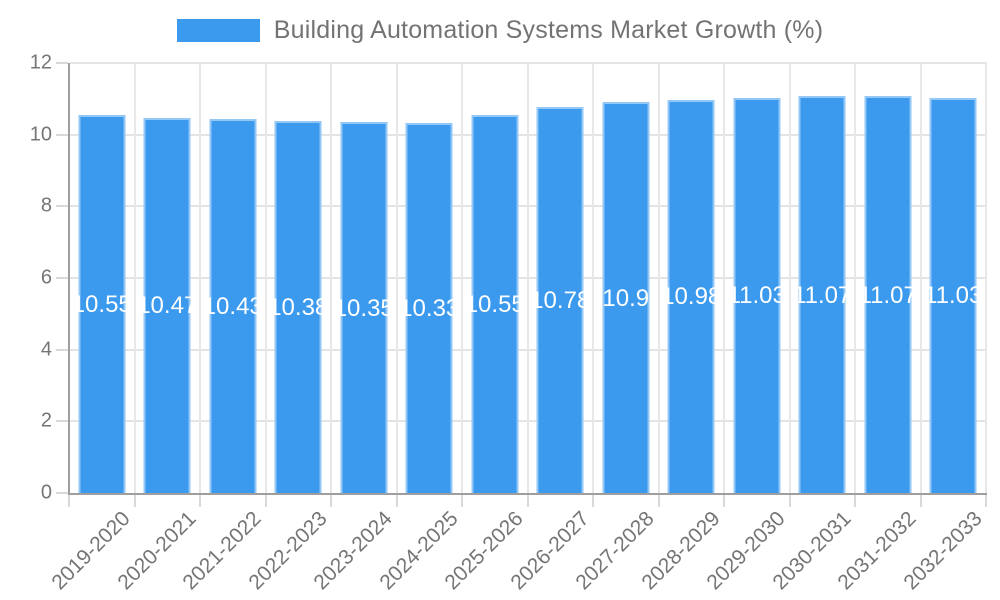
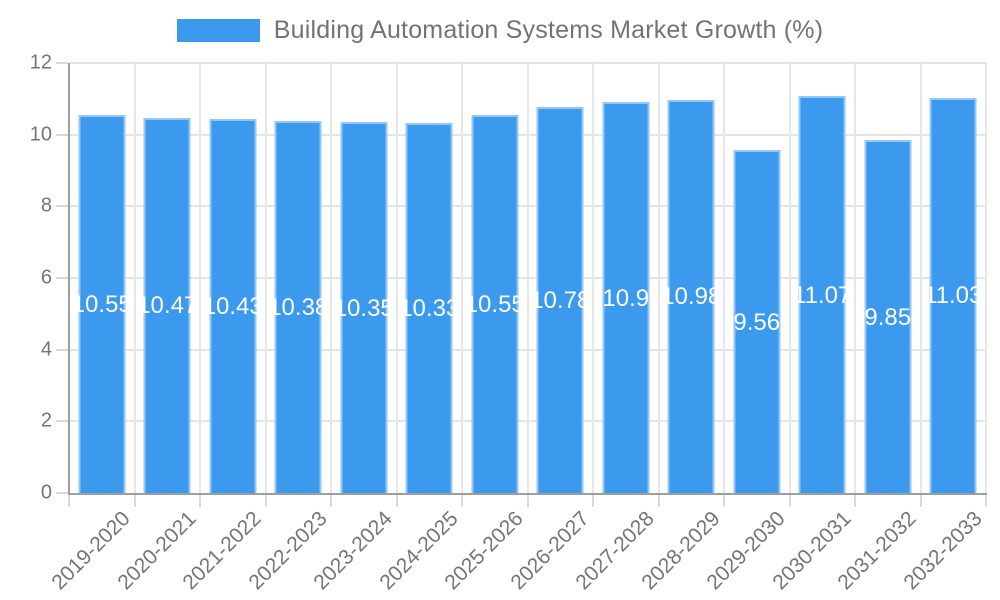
2029-2030: 11.03 -> 9.56
2031-2032: 11.07 -> 9.85
